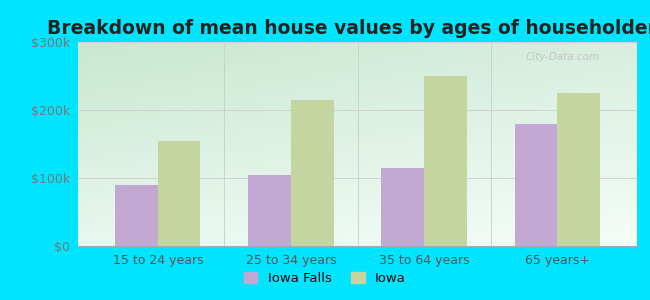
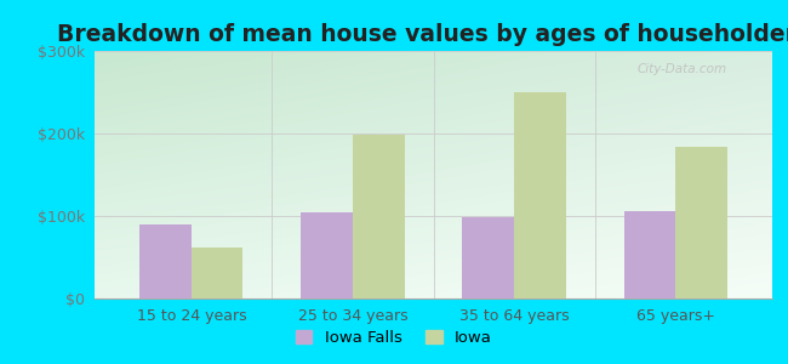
Iowa/15 to 24 years: $155k -> $62k
Iowa/25 to 34 years: $215k -> $198k
Iowa Falls/35 to 64 years: $115k -> $98k
Iowa Falls/65 years+: $180k -> $106k
Iowa/65 years+: $225k -> $184k
